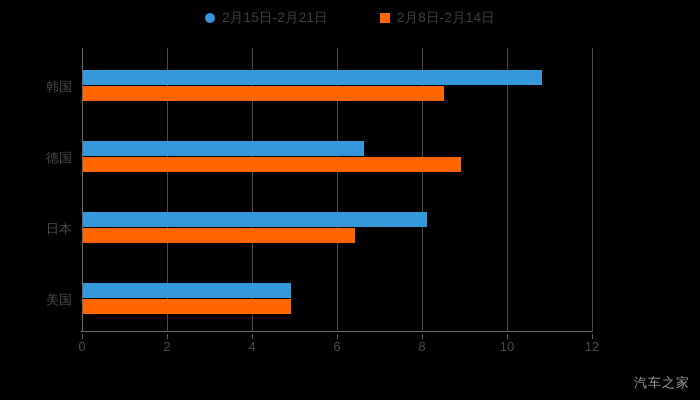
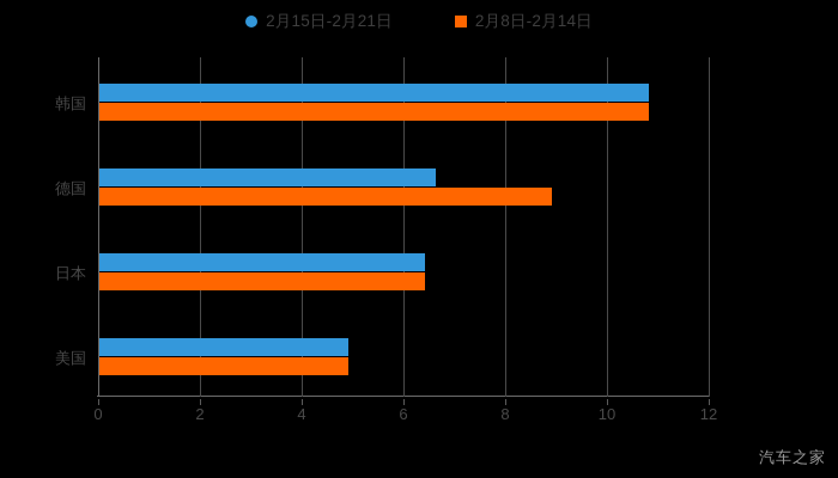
2月8日-2月14日/韩国: 8.5 -> 10.8
2月15日-2月21日/日本: 8.1 -> 6.4
